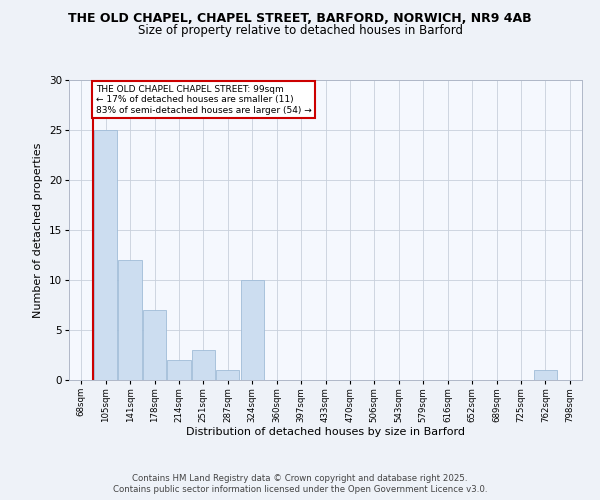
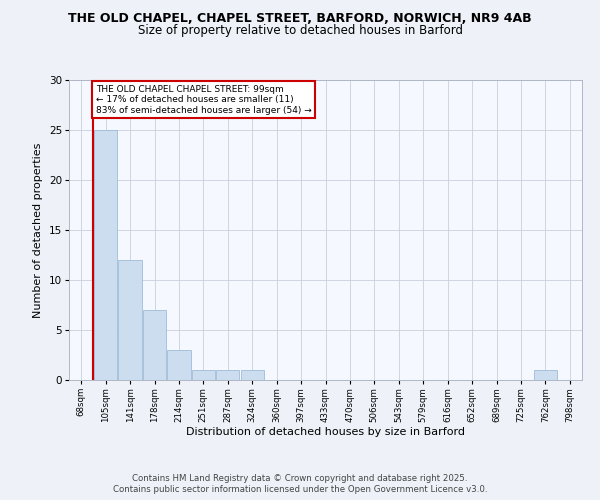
214sqm: 2 -> 3
251sqm: 3 -> 1
324sqm: 10 -> 1
